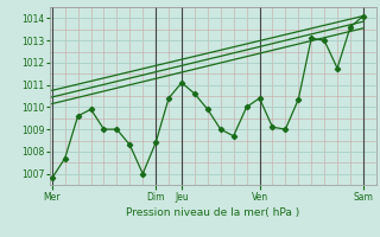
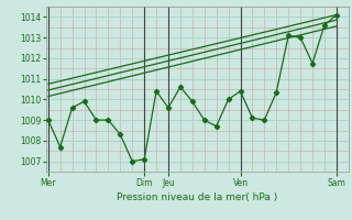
Mer: 1006.8 -> 1009.0
Dim: 1008.4 -> 1007.1
Jeu: 1011.1 -> 1009.6
